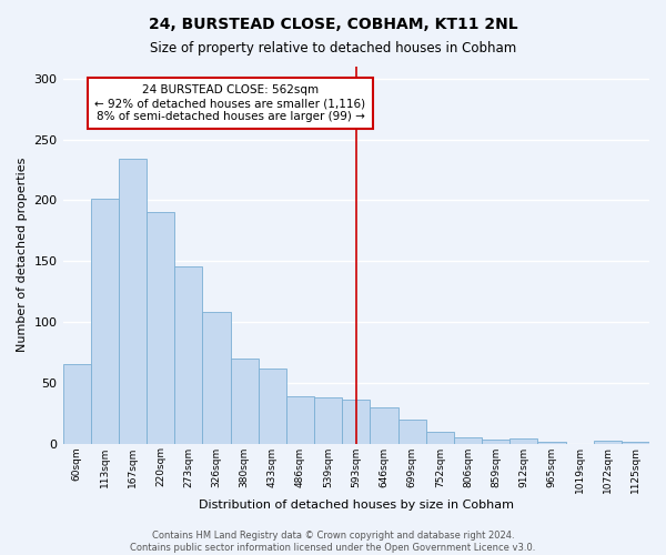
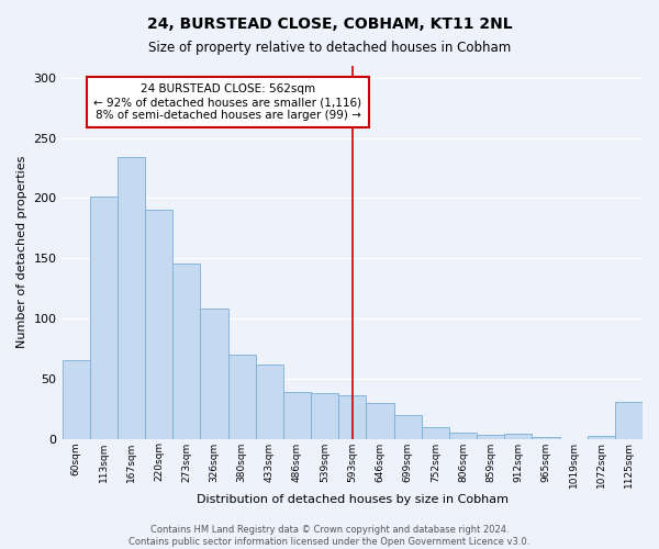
1125sqm: 1 -> 31
